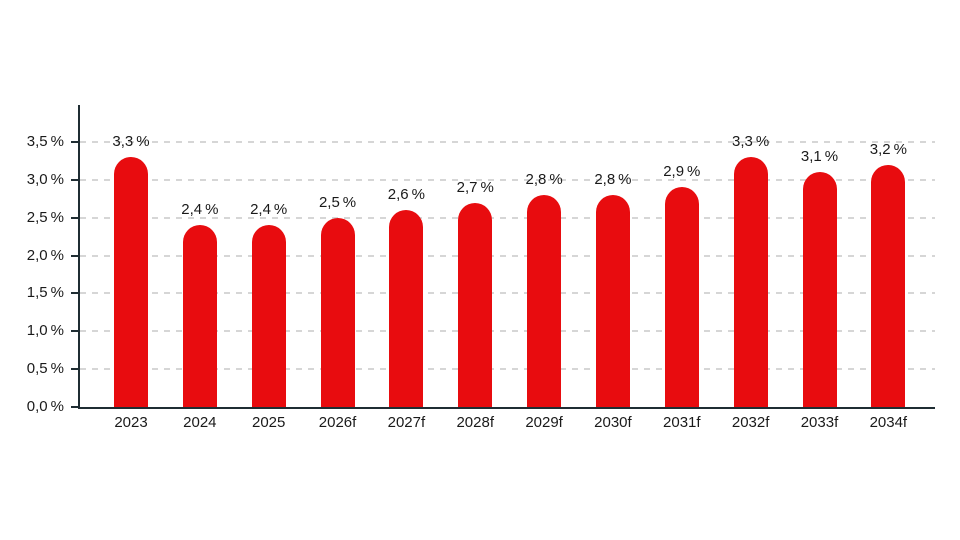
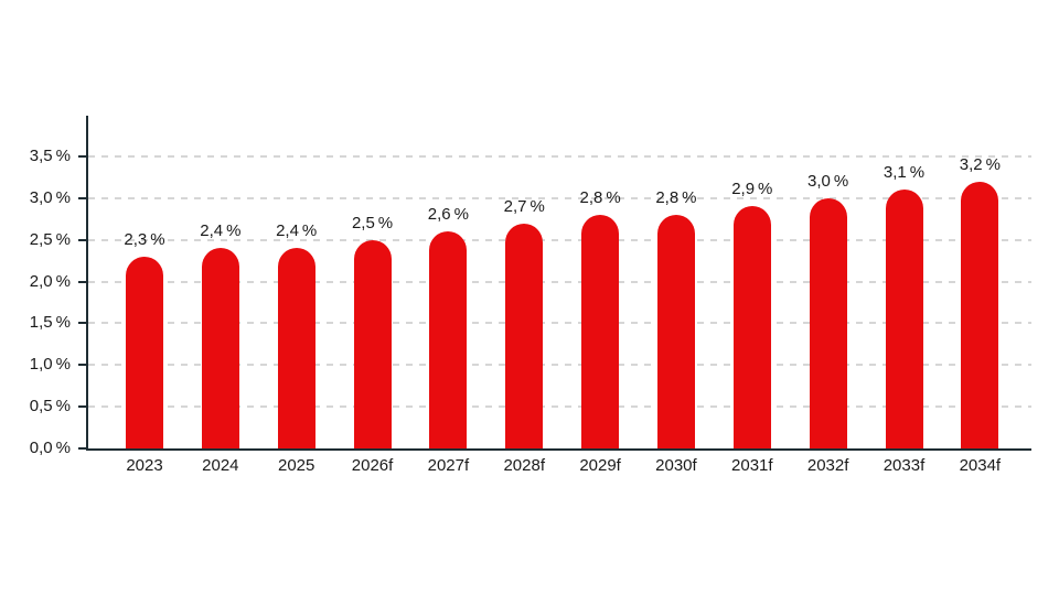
2023: 3,3 -> 2,3
2032f: 3,3 -> 3,0
